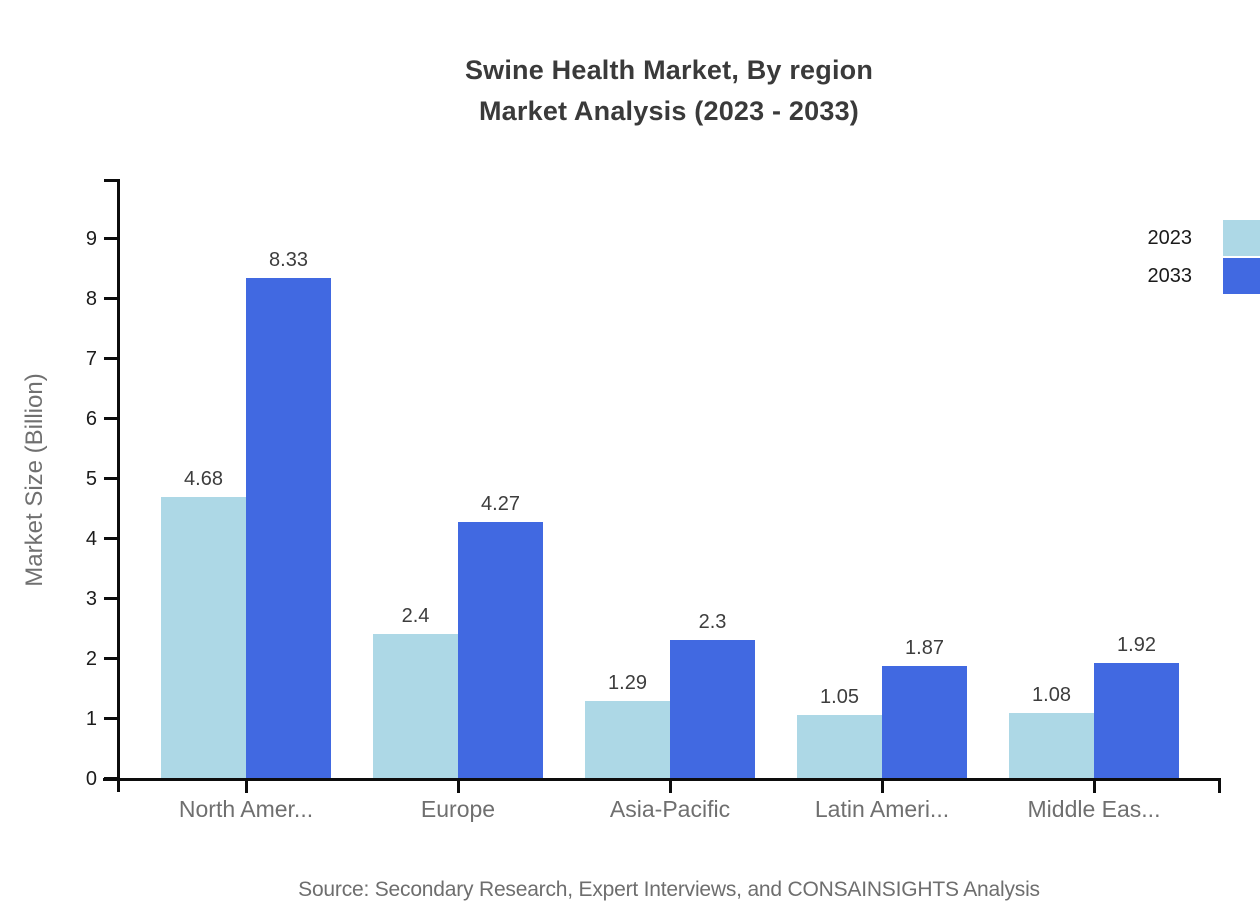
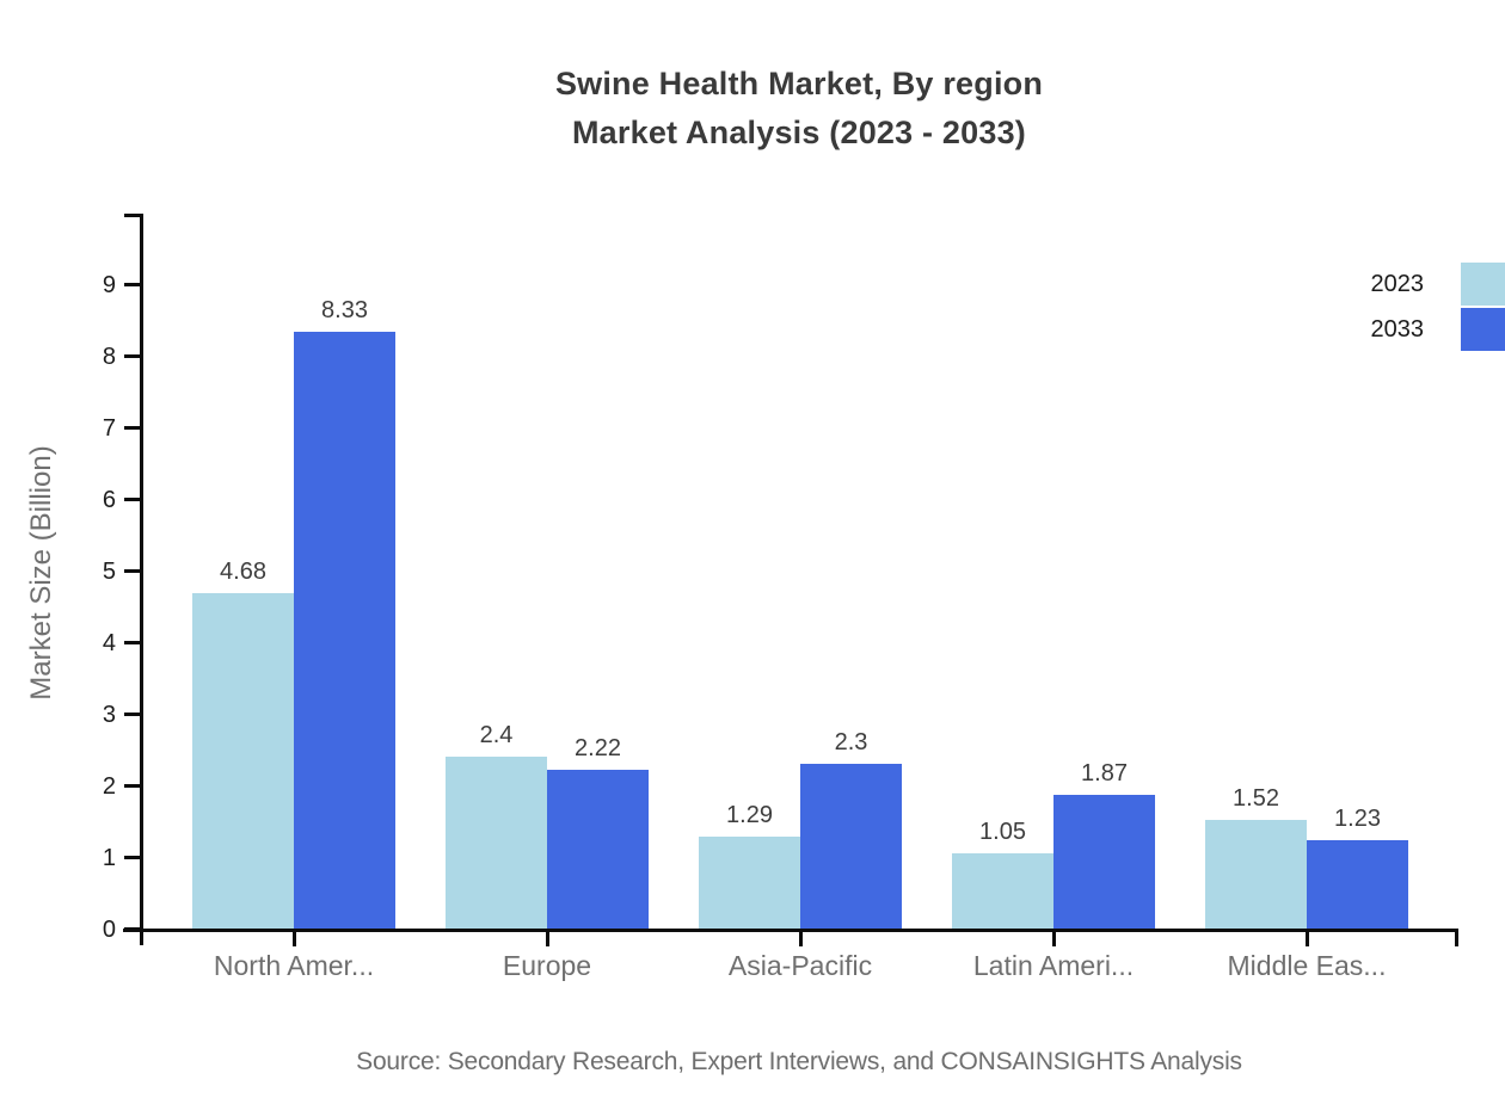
2033/Europe: 4.27 -> 2.22
2023/Middle Eas...: 1.08 -> 1.52
2033/Middle Eas...: 1.92 -> 1.23
